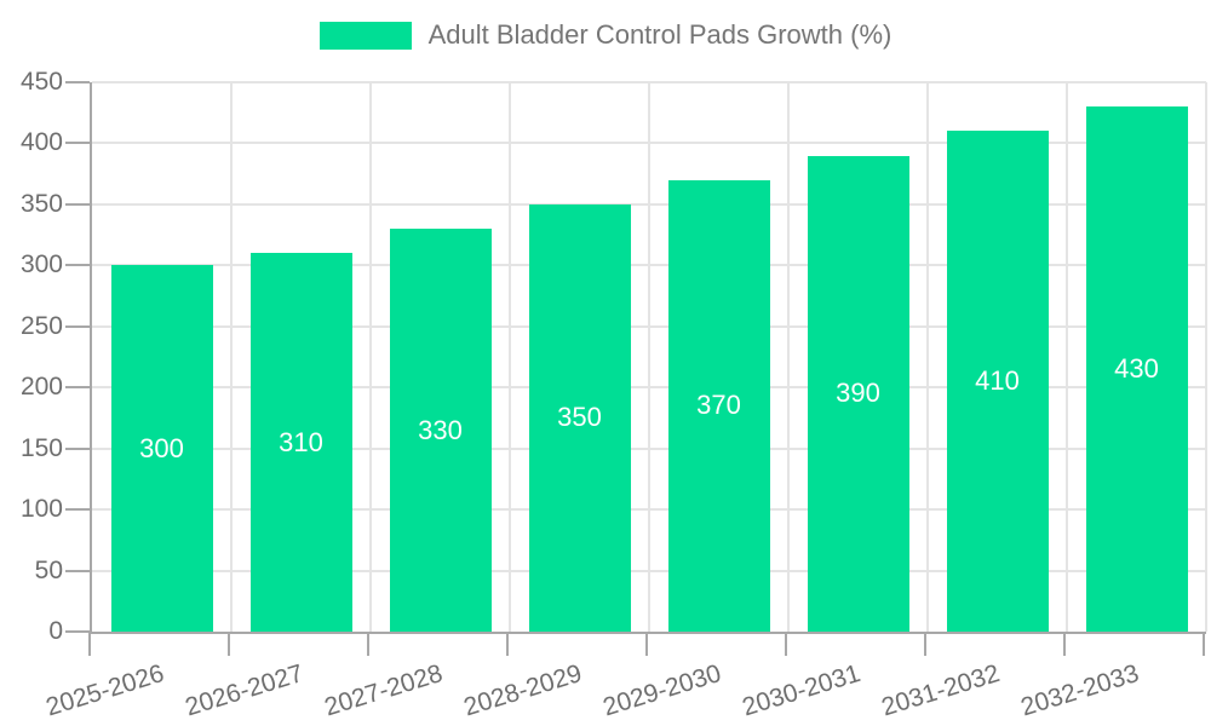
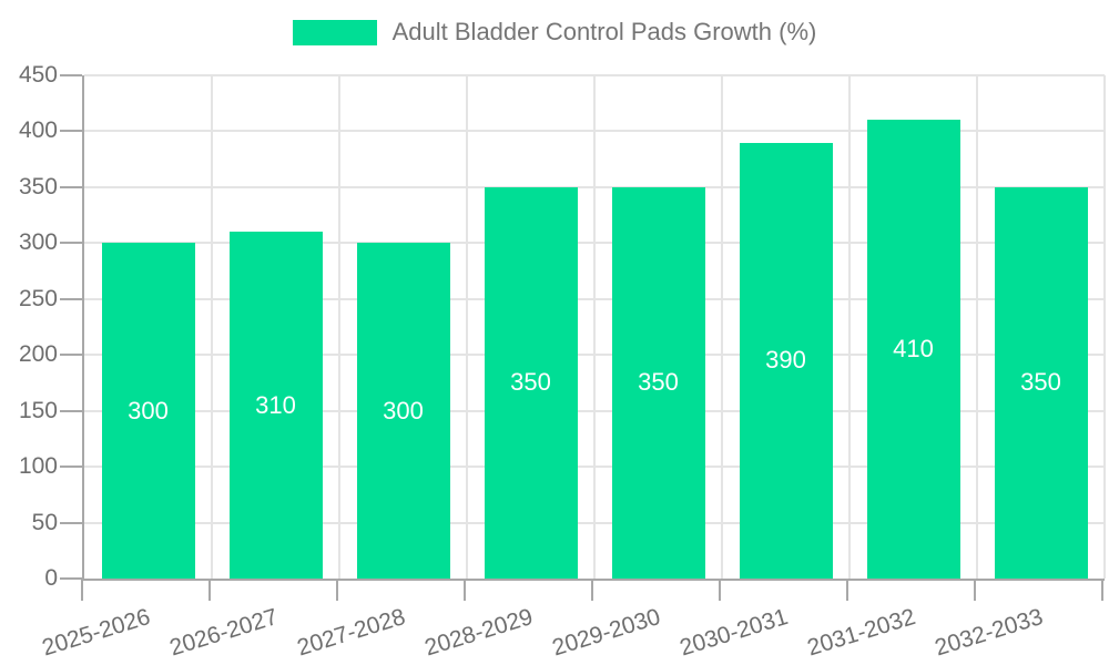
2027-2028: 330 -> 300
2029-2030: 370 -> 350
2032-2033: 430 -> 350
